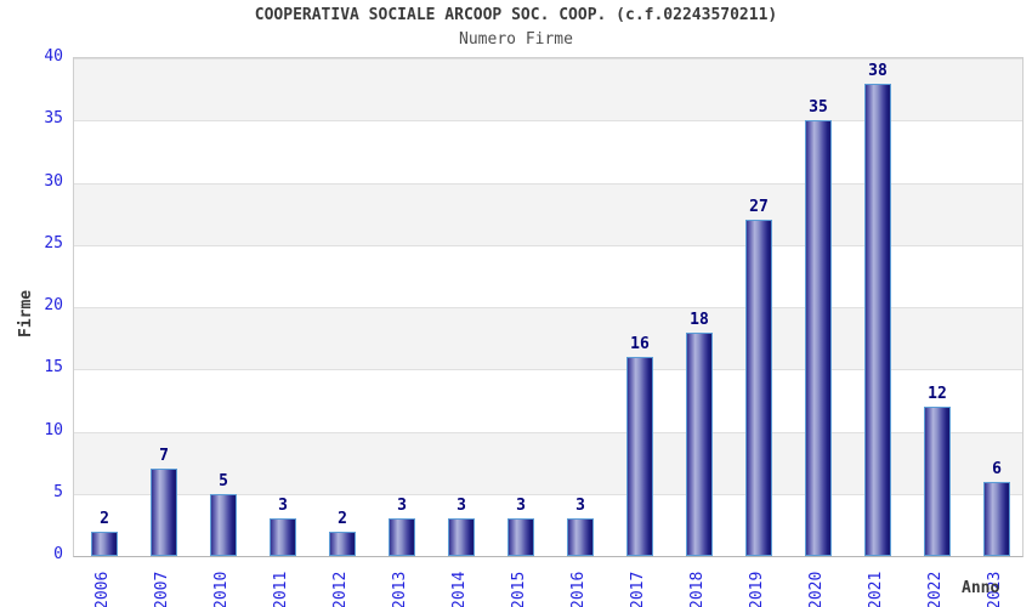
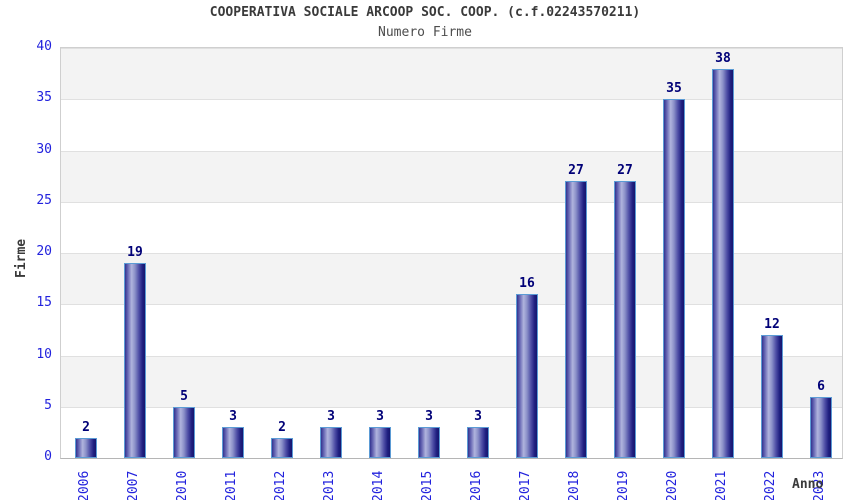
2007: 7 -> 19
2018: 18 -> 27
